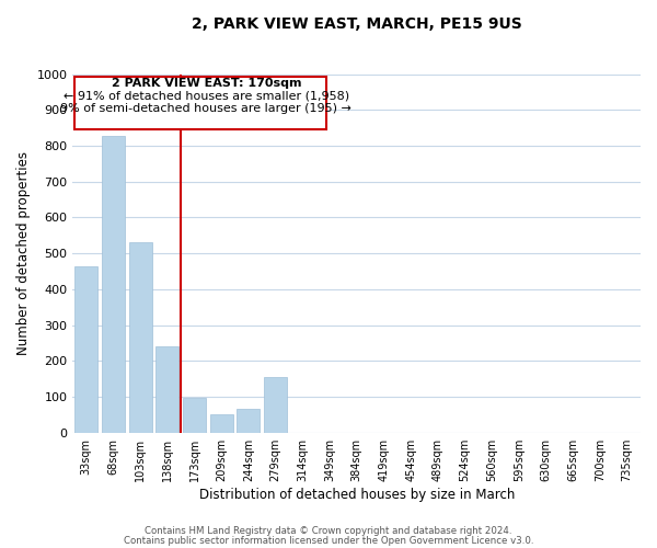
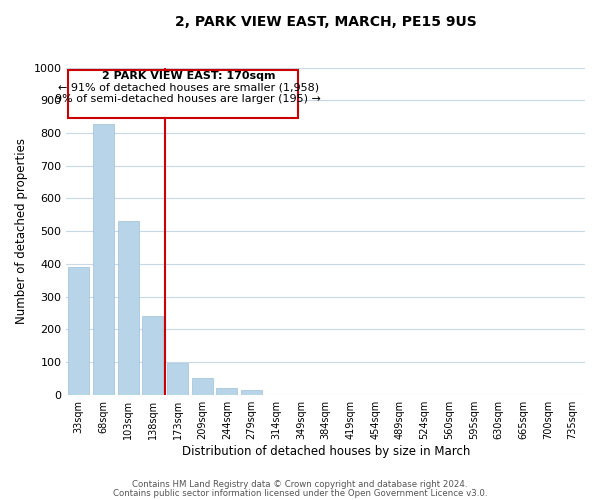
33sqm: 465 -> 390
244sqm: 65 -> 22
279sqm: 155 -> 13
